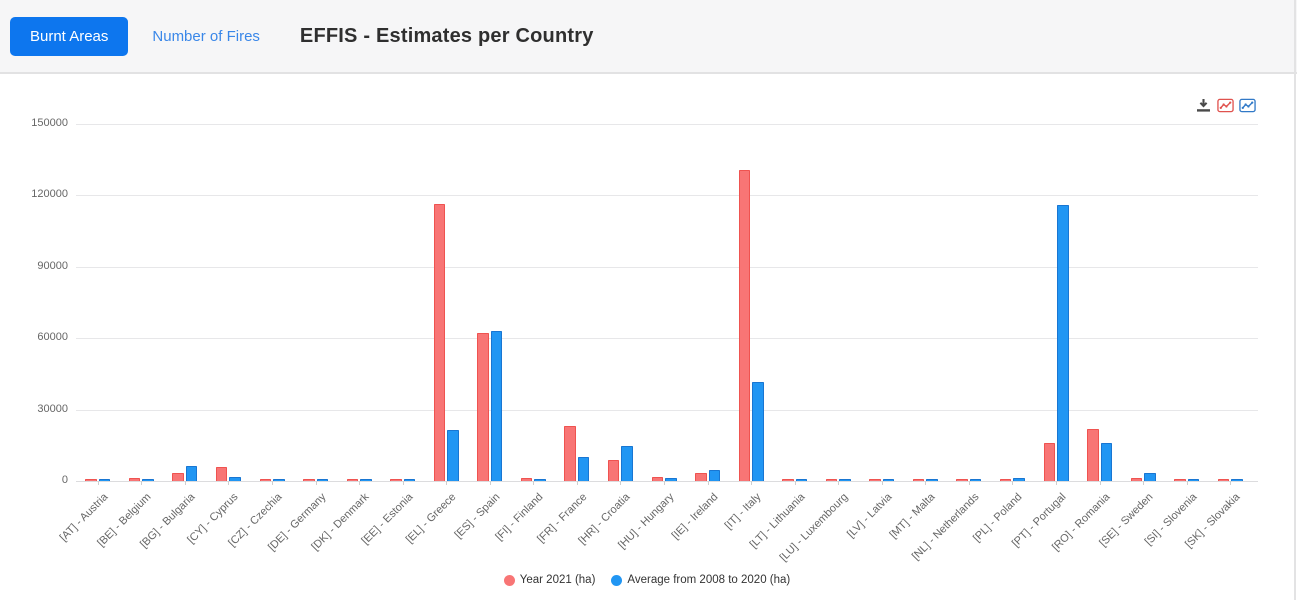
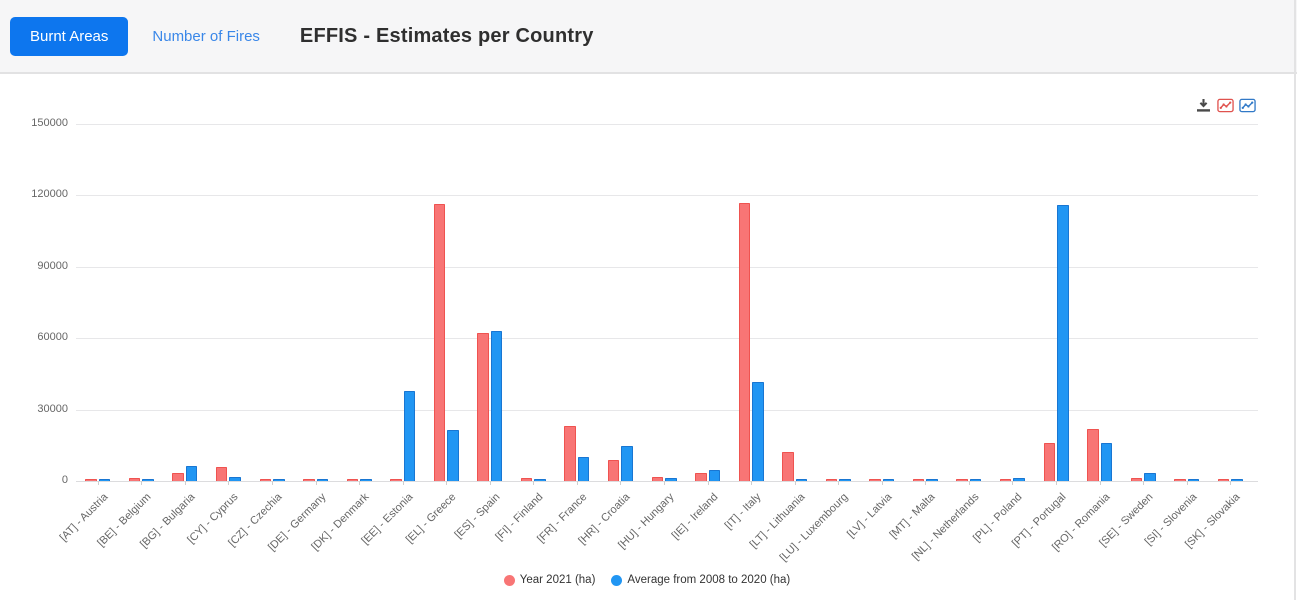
Average from 2008 to 2020 (ha)/[EE] - Estonia: 1000 -> 38000
Year 2021 (ha)/[IT] - Italy: 131000 -> 117000
Year 2021 (ha)/[LT] - Lithuania: 1000 -> 12000
